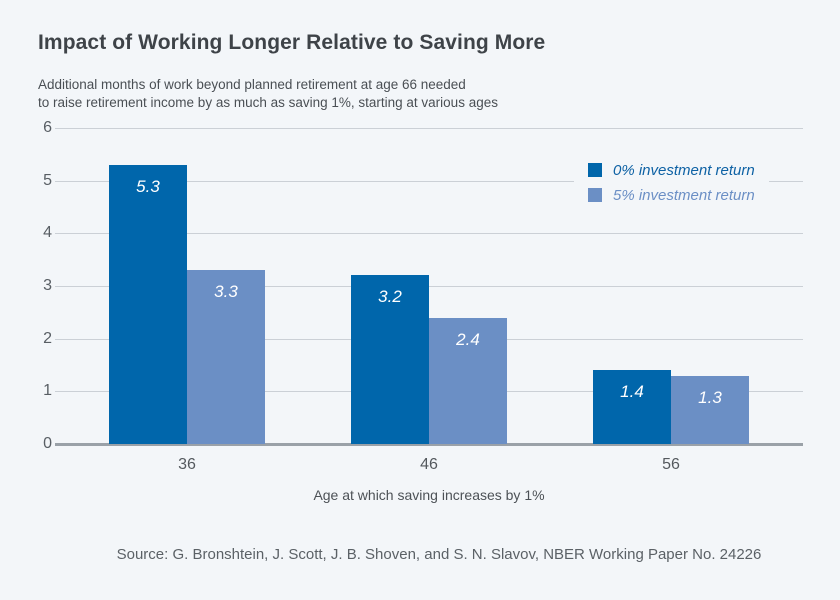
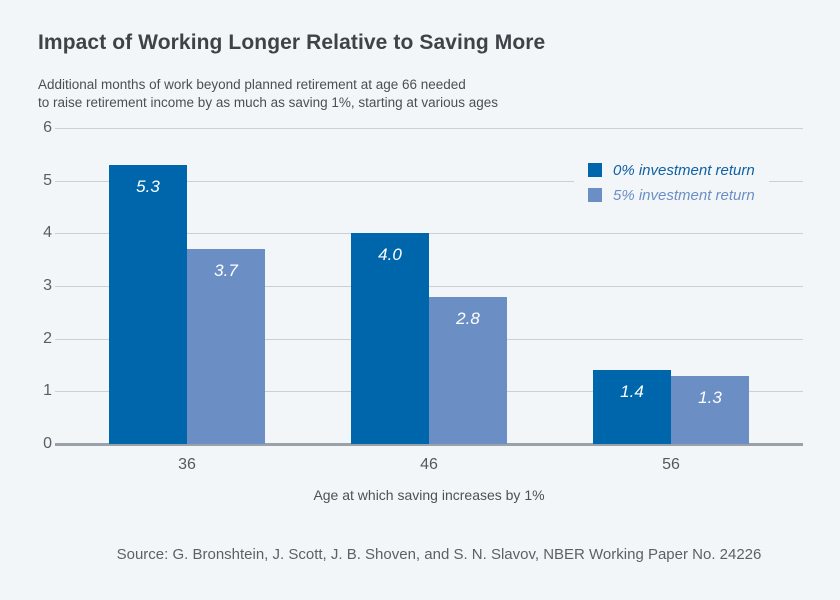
5% investment return/36: 3.3 -> 3.7
0% investment return/46: 3.2 -> 4.0
5% investment return/46: 2.4 -> 2.8
